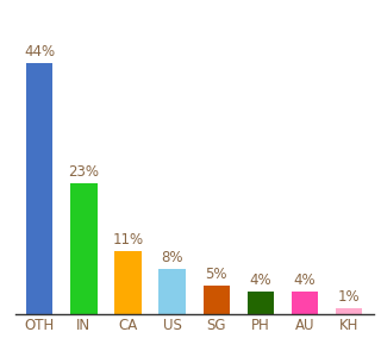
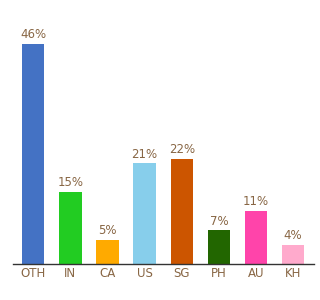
OTH: 44% -> 46%
IN: 23% -> 15%
CA: 11% -> 5%
US: 8% -> 21%
SG: 5% -> 22%
PH: 4% -> 7%
AU: 4% -> 11%
KH: 1% -> 4%
